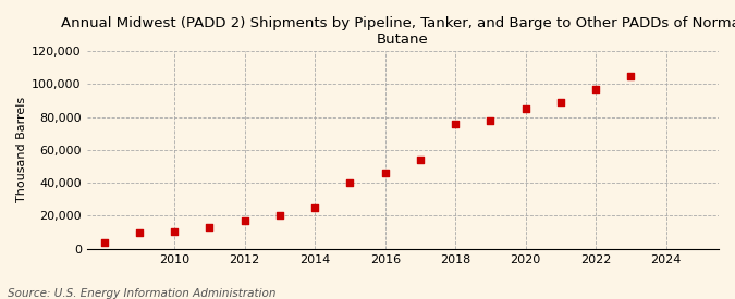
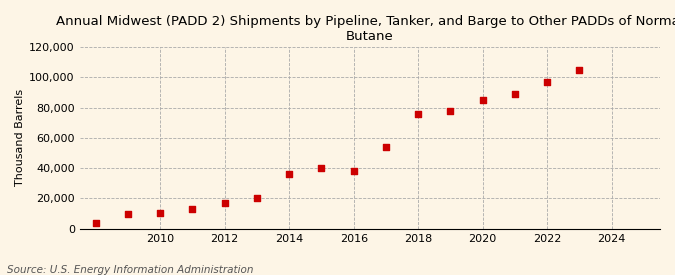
2014: 25,000 -> 36,000
2016: 46,000 -> 38,000
